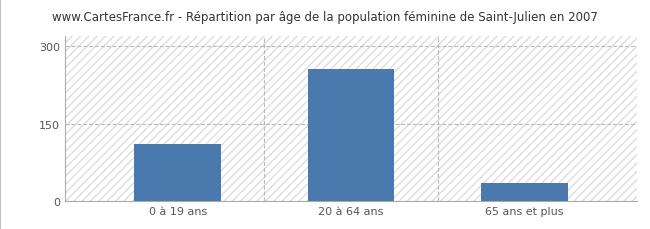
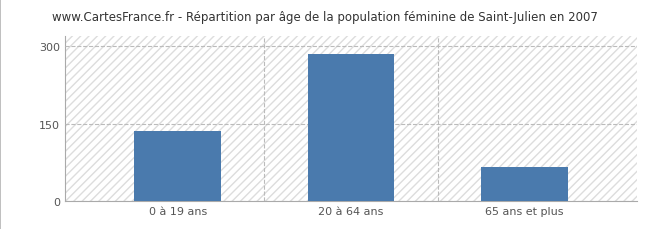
0 à 19 ans: 110 -> 136
20 à 64 ans: 255 -> 284
65 ans et plus: 35 -> 66
